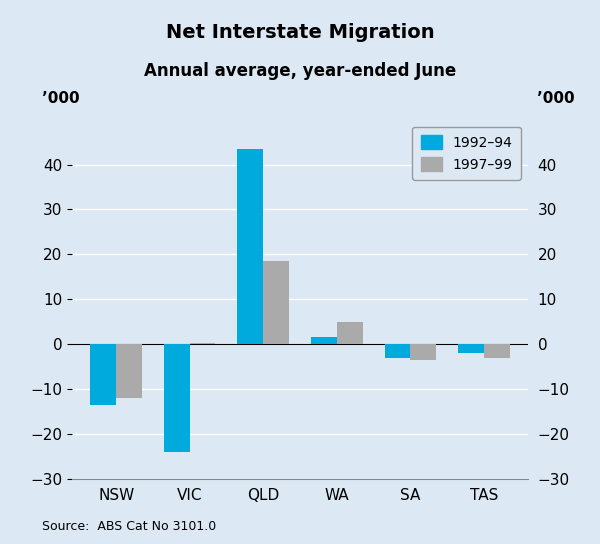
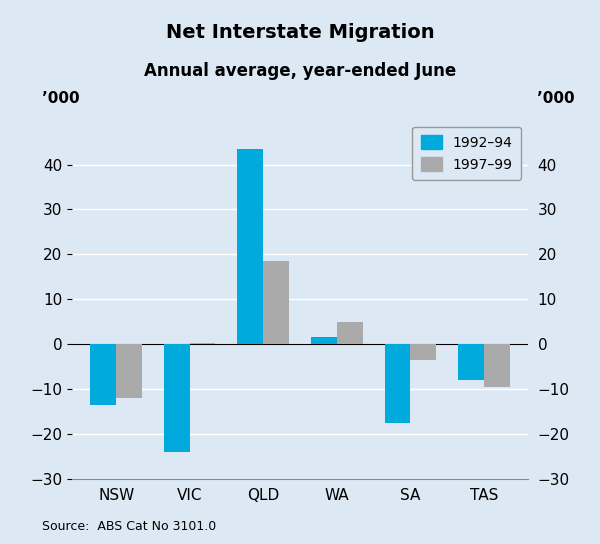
1992–94/SA: -3.0 -> -17.5
1992–94/TAS: -2.0 -> -8.0
1997–99/TAS: -3.0 -> -9.5
